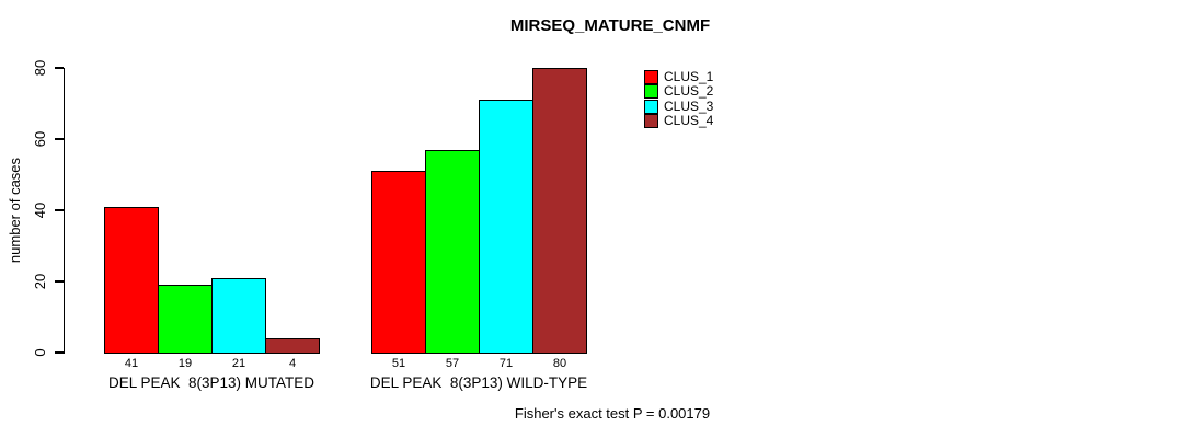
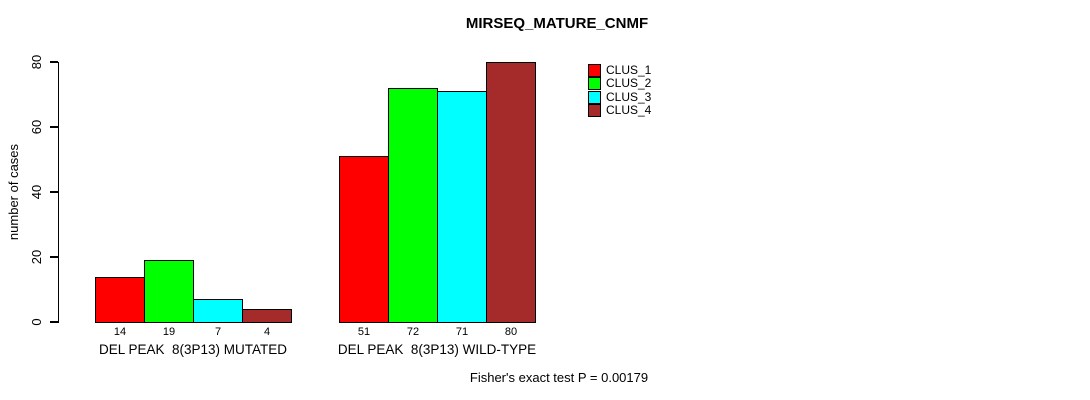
CLUS_1/DEL PEAK 8(3P13) MUTATED: 41 -> 14
CLUS_3/DEL PEAK 8(3P13) MUTATED: 21 -> 7
CLUS_2/DEL PEAK 8(3P13) WILD-TYPE: 57 -> 72
